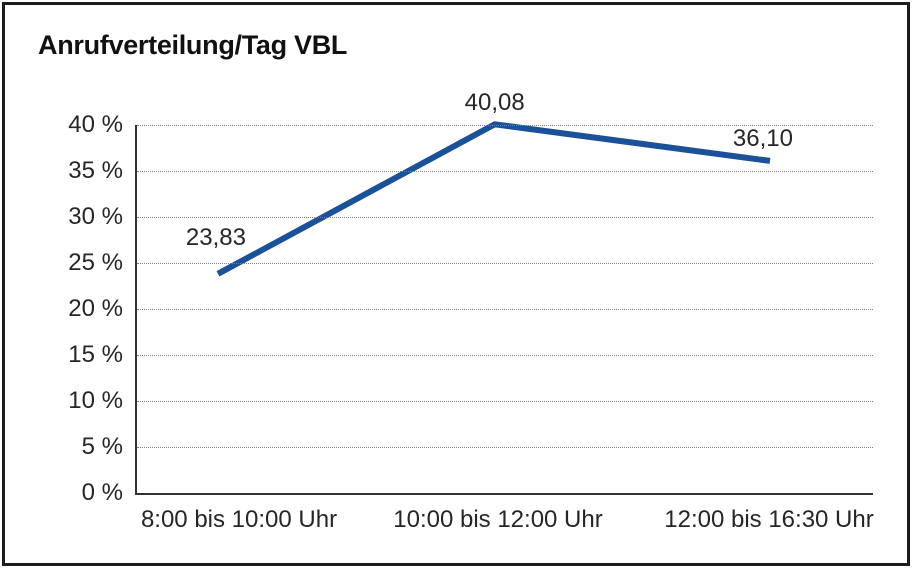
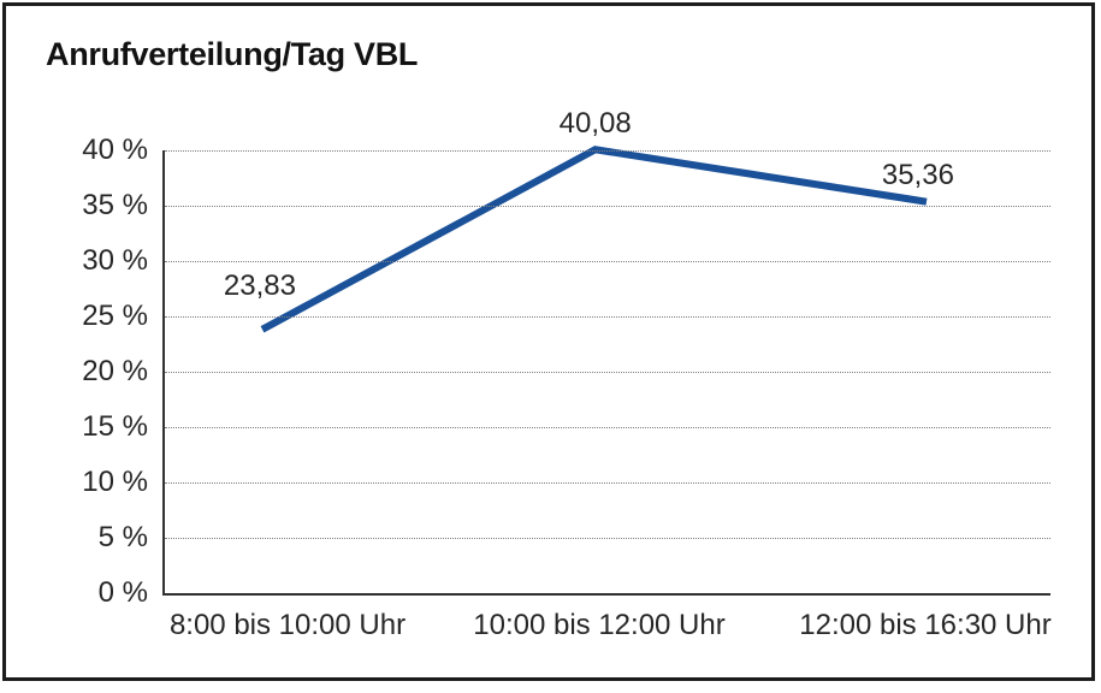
12:00 bis 16:30 Uhr: 36,10 -> 35,36
